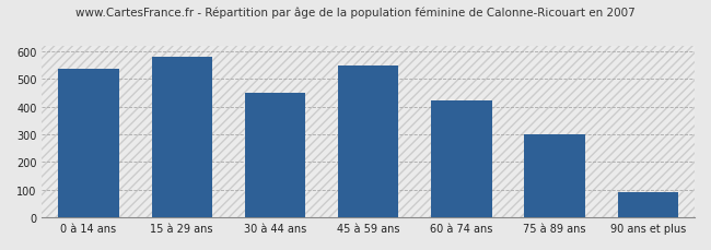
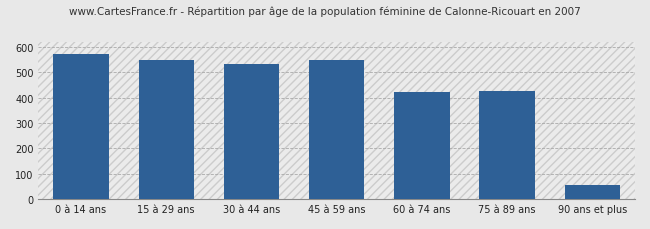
0 à 14 ans: 535 -> 570
15 à 29 ans: 580 -> 548
30 à 44 ans: 450 -> 532
75 à 89 ans: 300 -> 425
90 ans et plus: 90 -> 55
